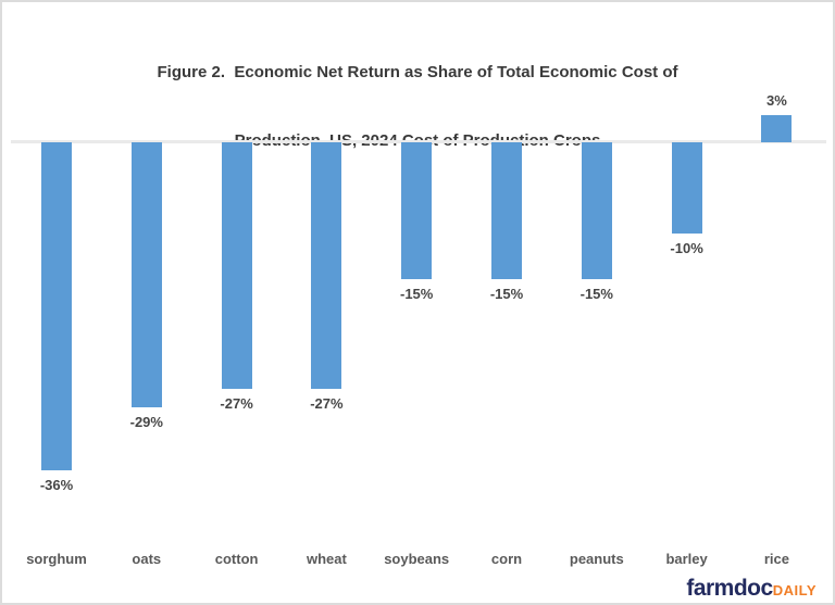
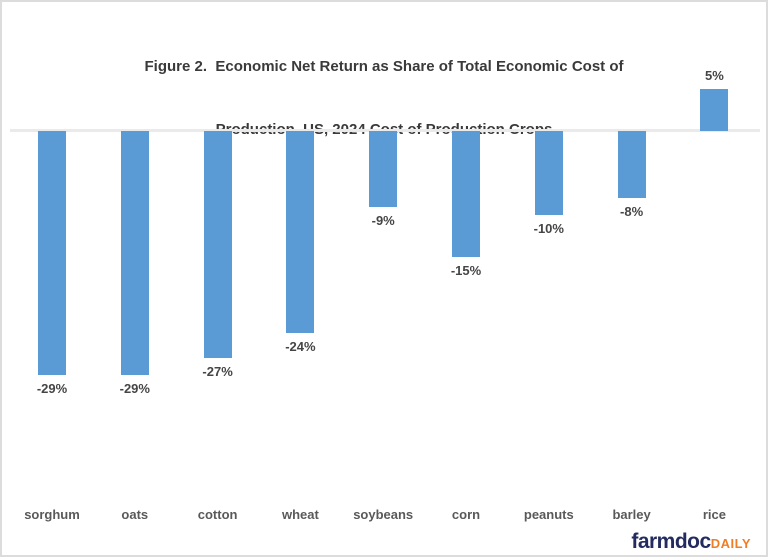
sorghum: -36% -> -29%
wheat: -27% -> -24%
soybeans: -15% -> -9%
peanuts: -15% -> -10%
barley: -10% -> -8%
rice: 3% -> 5%
